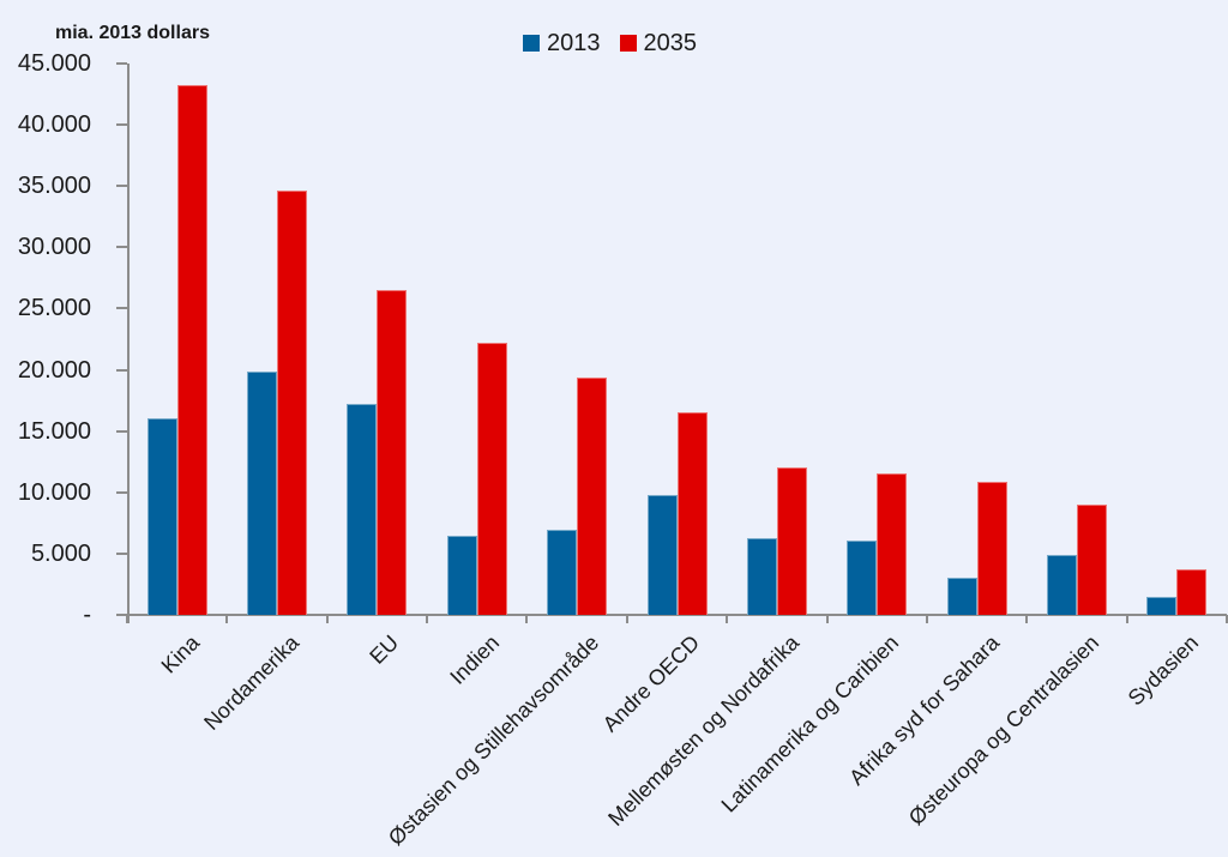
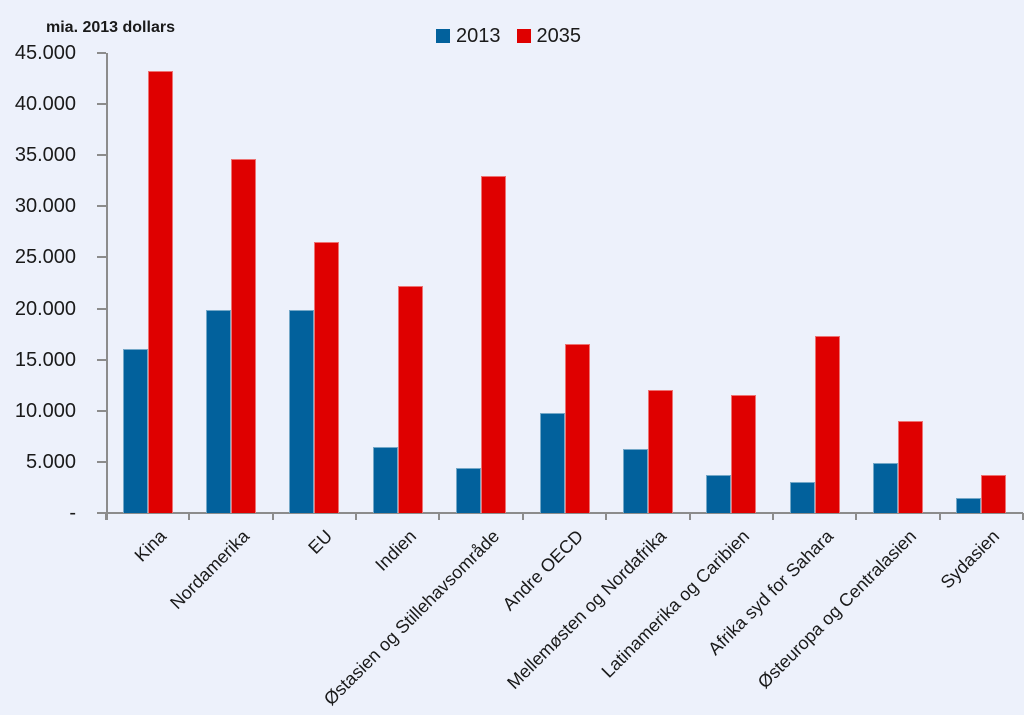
2013/EU: 17200 -> 19900
2013/Østasien og Stillehavsområde: 6900 -> 4400
2035/Østasien og Stillehavsområde: 19400 -> 33000
2013/Latinamerika og Caribien: 6100 -> 3700
2035/Afrika syd for Sahara: 10900 -> 17300
